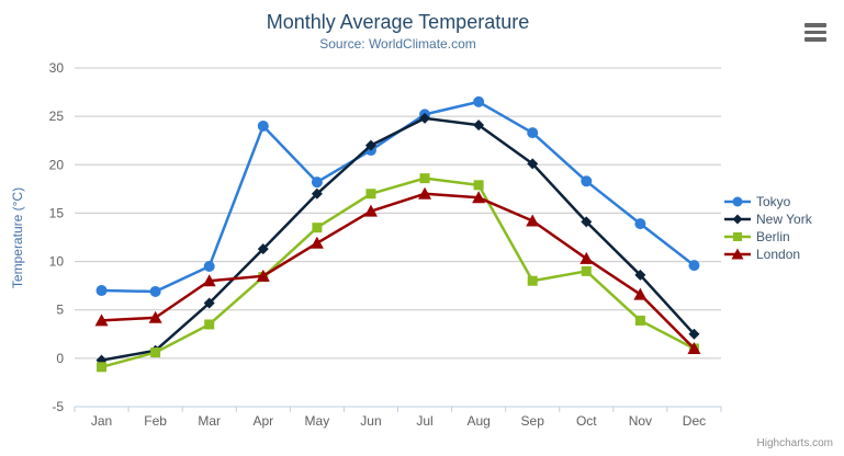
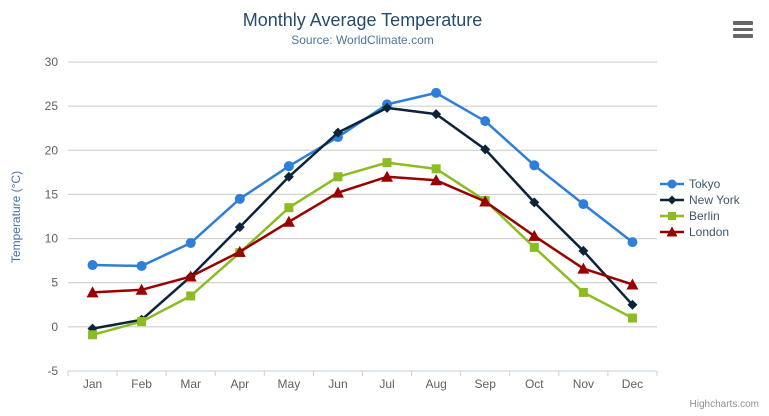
London/Mar: 8 -> 6
Tokyo/Apr: 24 -> 14
Berlin/Sep: 8 -> 14
London/Dec: 1 -> 5
